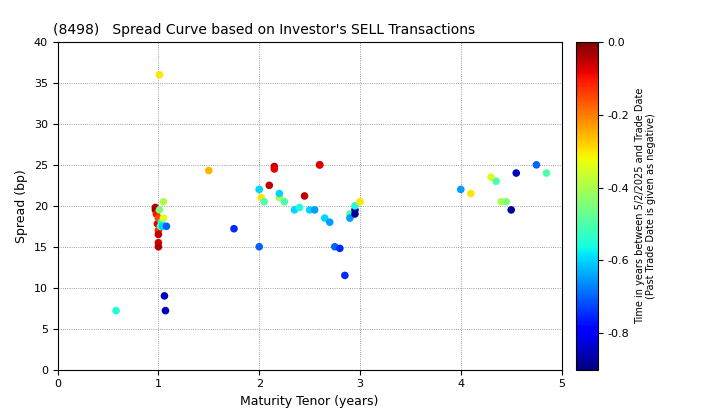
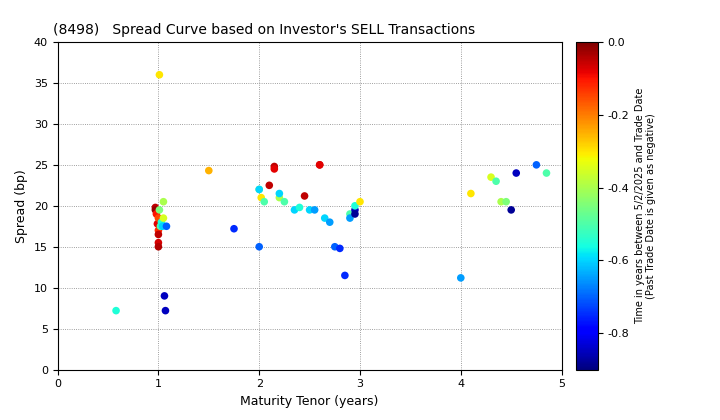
4: 22.0 -> 11.2
